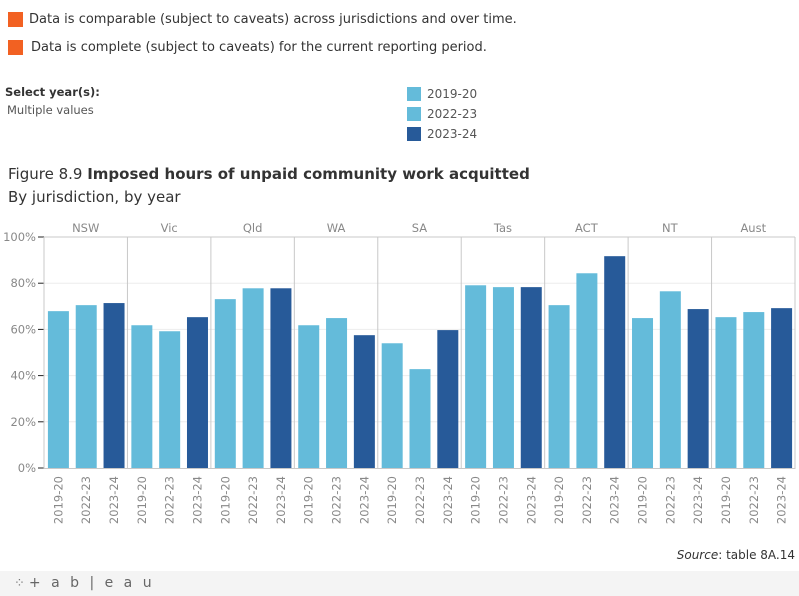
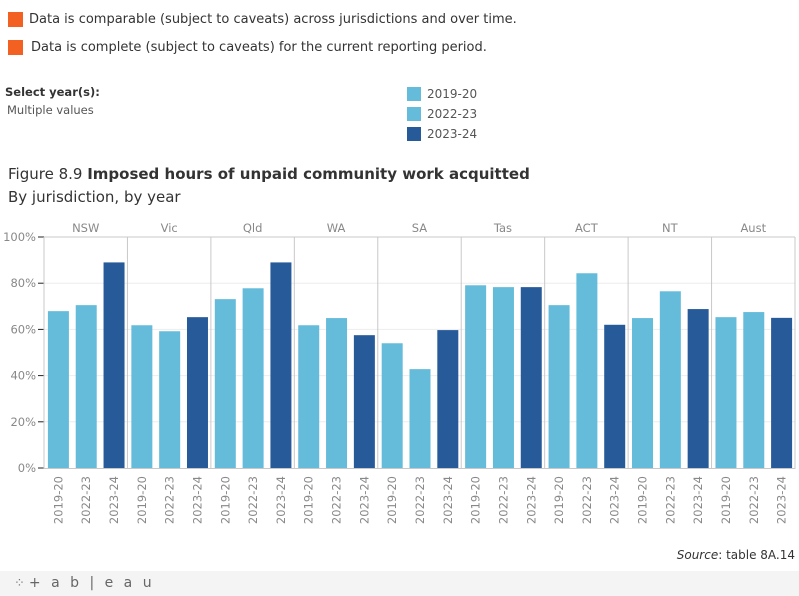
2023-24/NSW: 71% -> 89%
2023-24/Qld: 78% -> 89%
2023-24/ACT: 92% -> 62%
2023-24/Aust: 69% -> 65%
